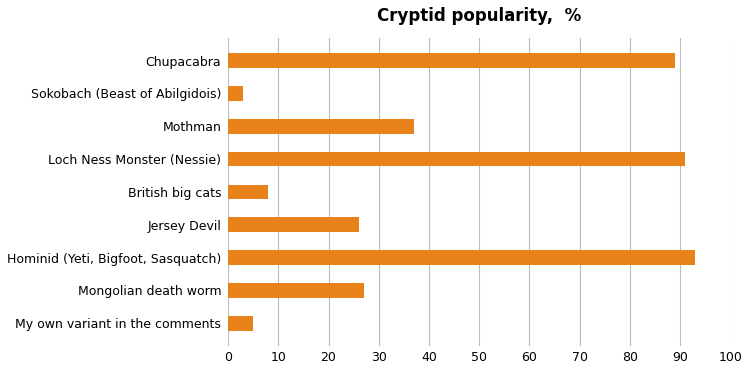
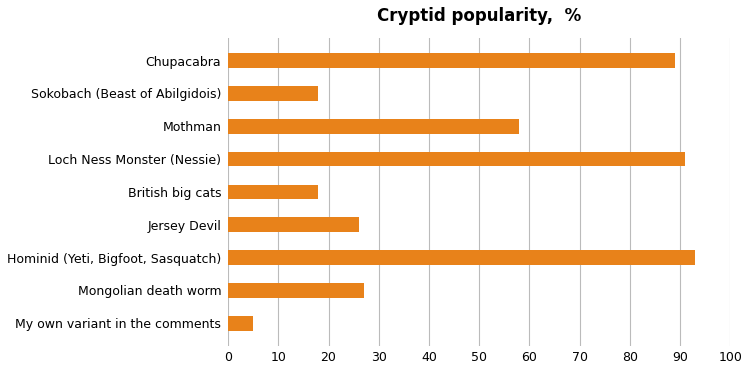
Sokobach (Beast of Abilgidois): 3 -> 18
Mothman: 37 -> 58
British big cats: 8 -> 18
